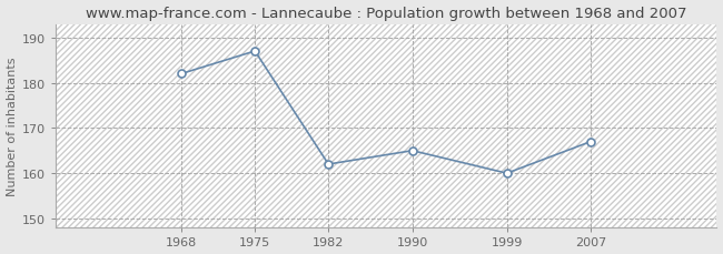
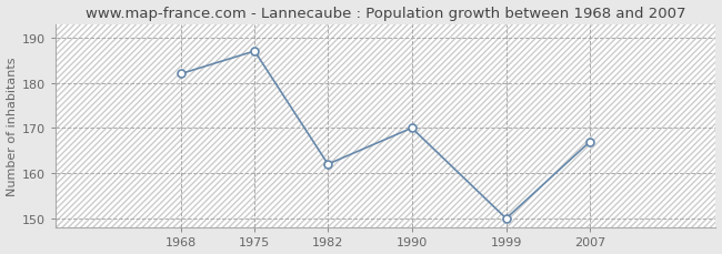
1990: 165 -> 170
1999: 160 -> 150
